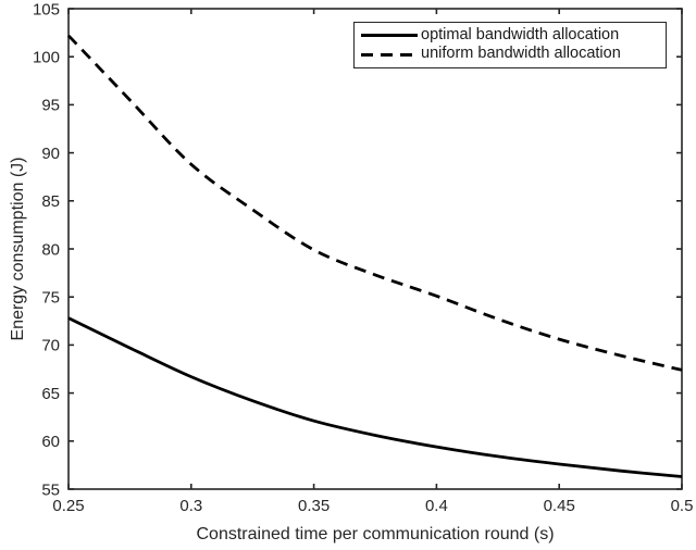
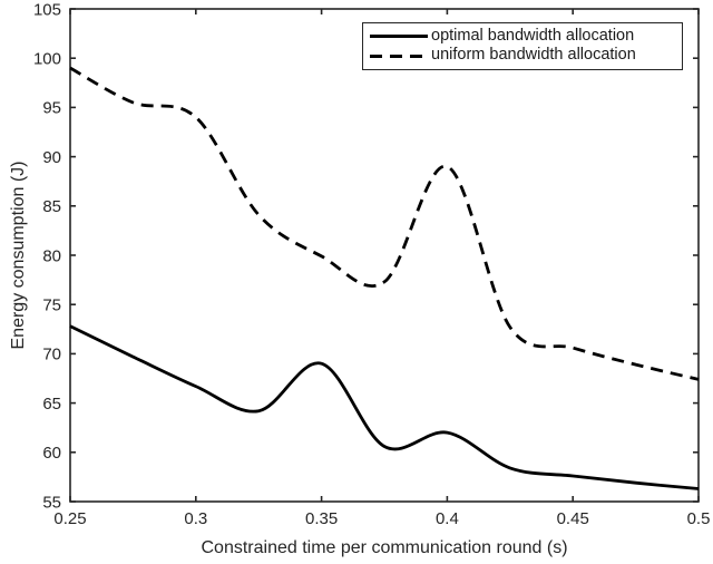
uniform bandwidth allocation/0.25: 102 -> 99
uniform bandwidth allocation/0.3: 89 -> 94
optimal bandwidth allocation/0.35: 62 -> 69
optimal bandwidth allocation/0.4: 59 -> 62
uniform bandwidth allocation/0.4: 75 -> 89
